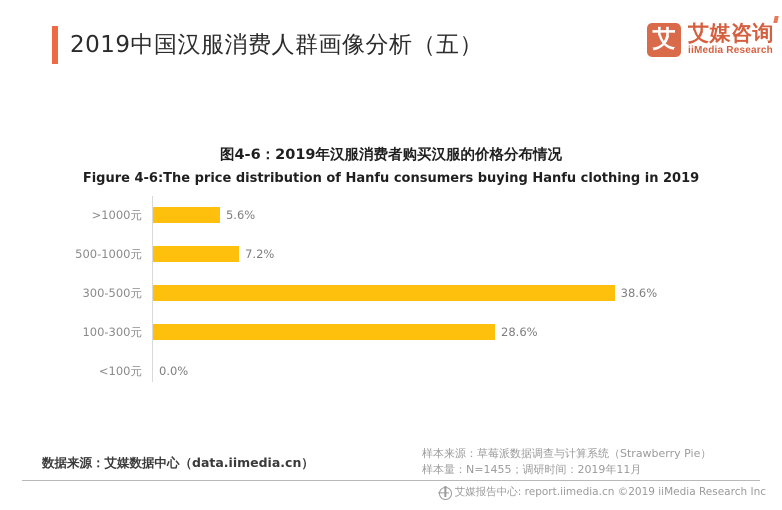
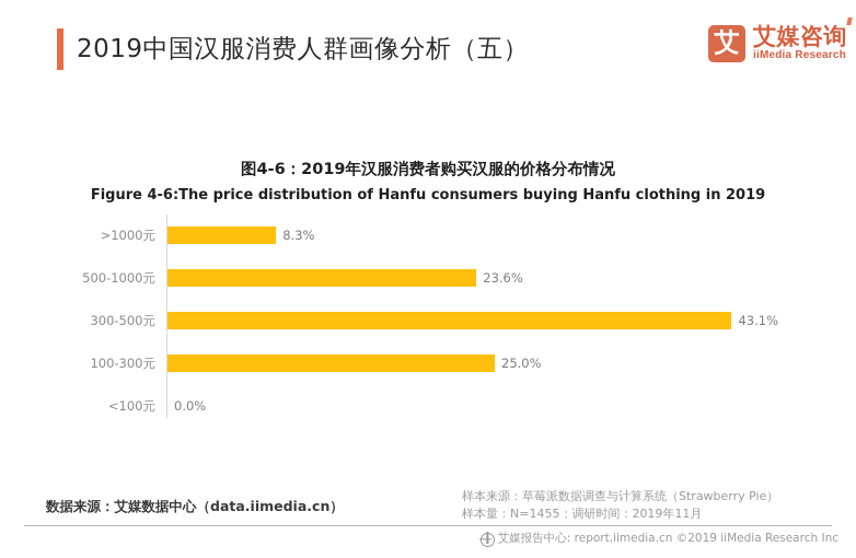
100-300元: 28.6% -> 25.0%
300-500元: 38.6% -> 43.1%
500-1000元: 7.2% -> 23.6%
>1000元: 5.6% -> 8.3%
